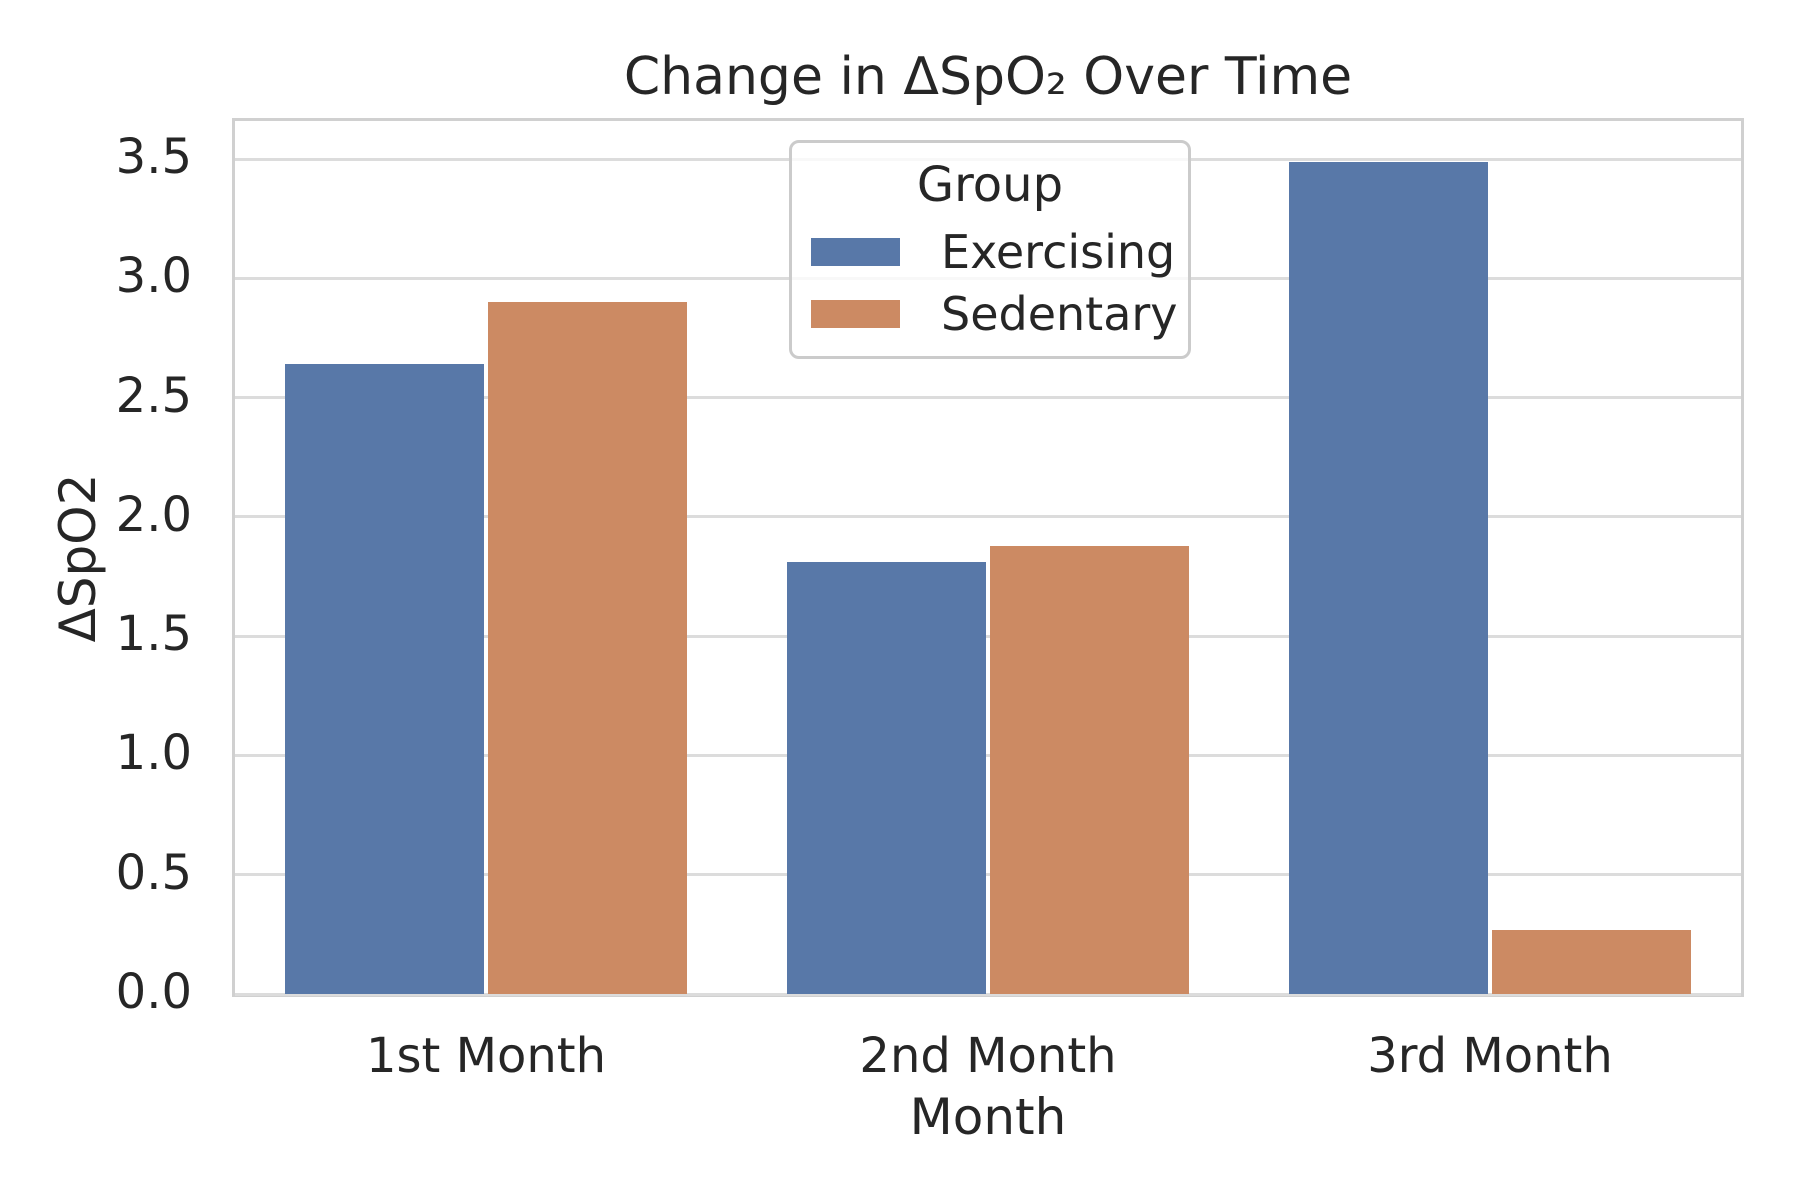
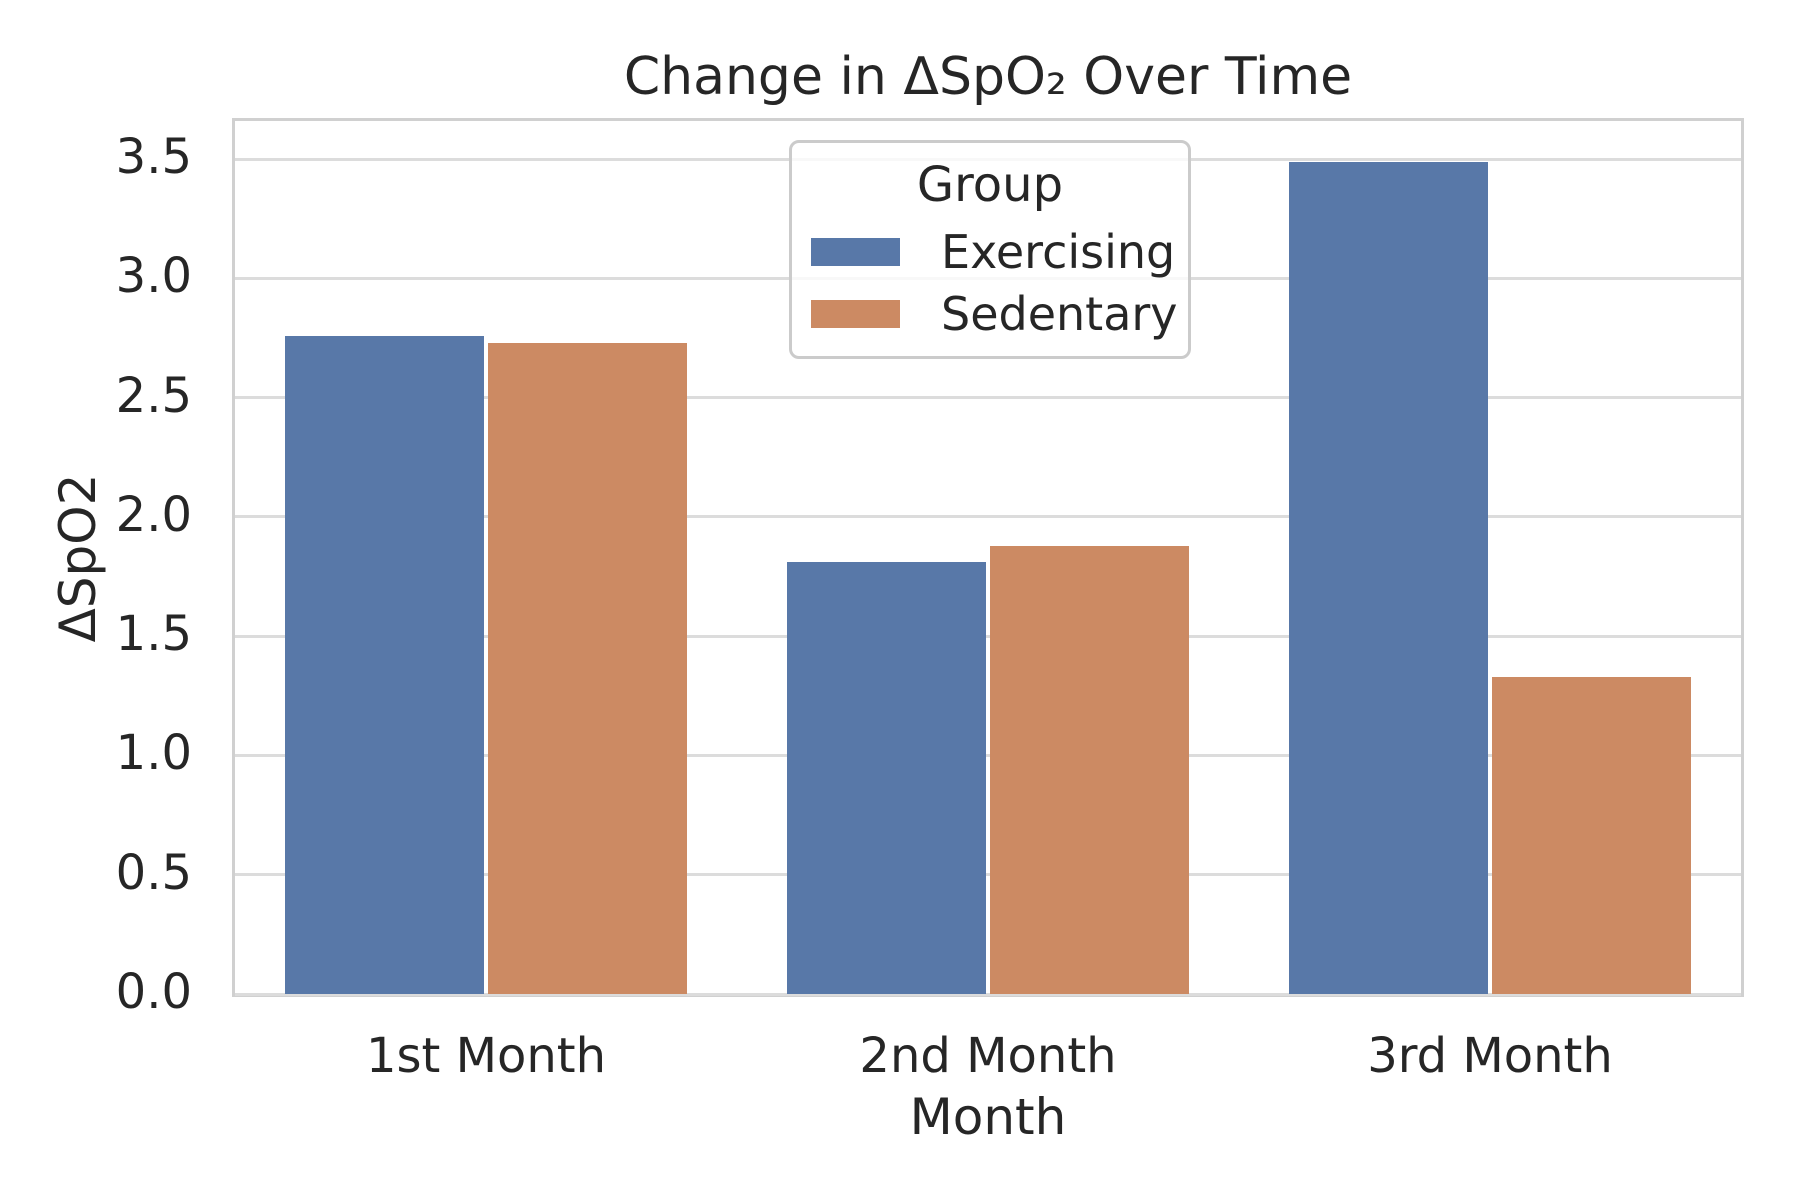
Exercising/1st Month: 2.64 -> 2.76
Sedentary/1st Month: 2.90 -> 2.73
Sedentary/3rd Month: 0.27 -> 1.33
